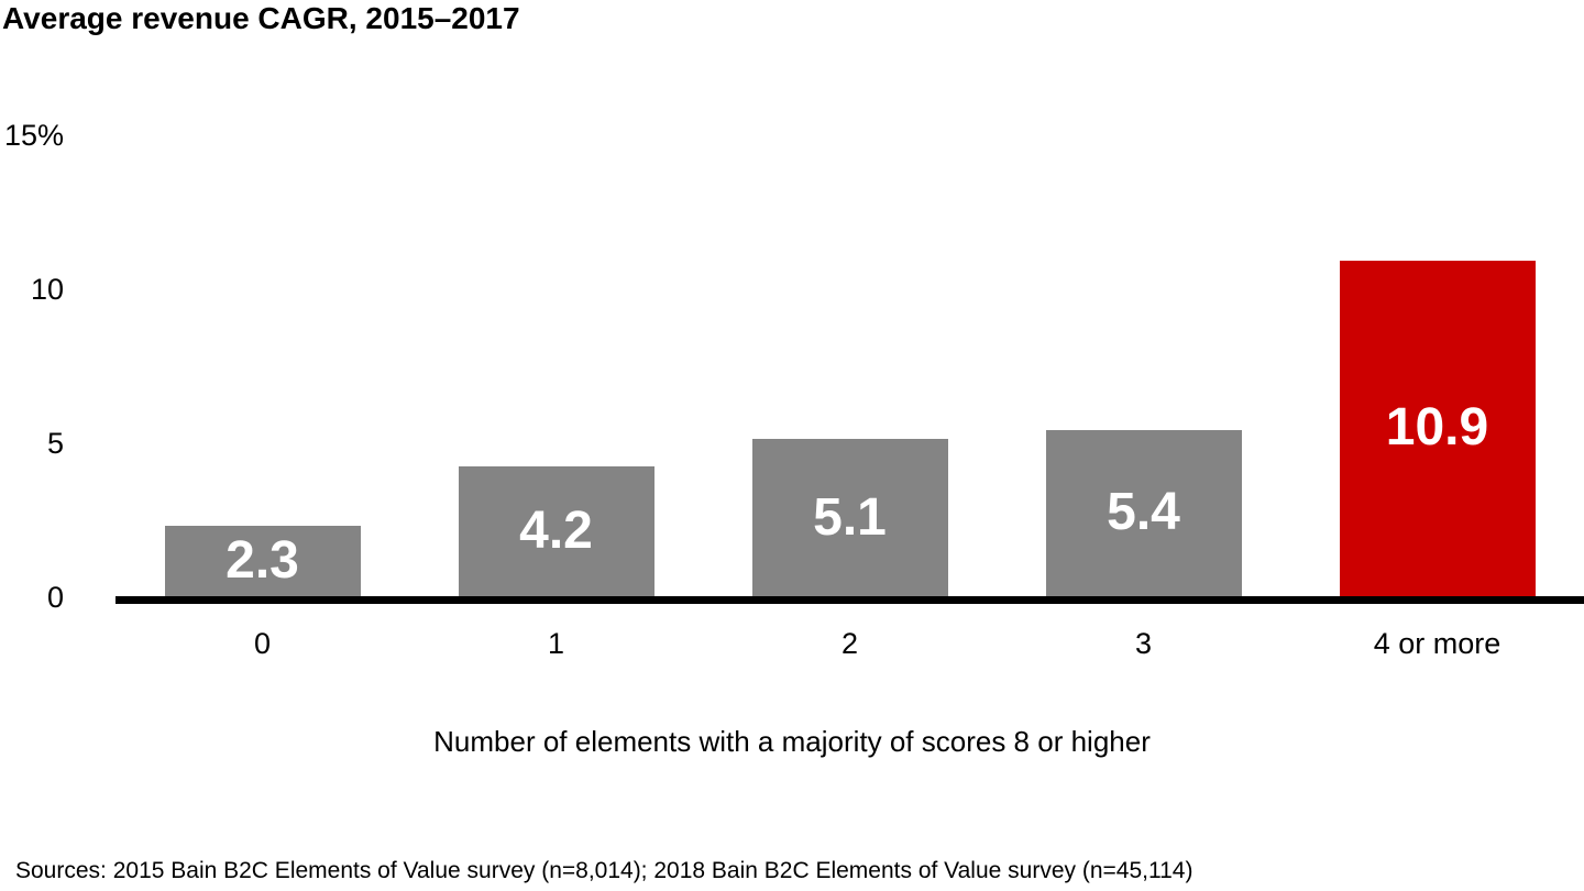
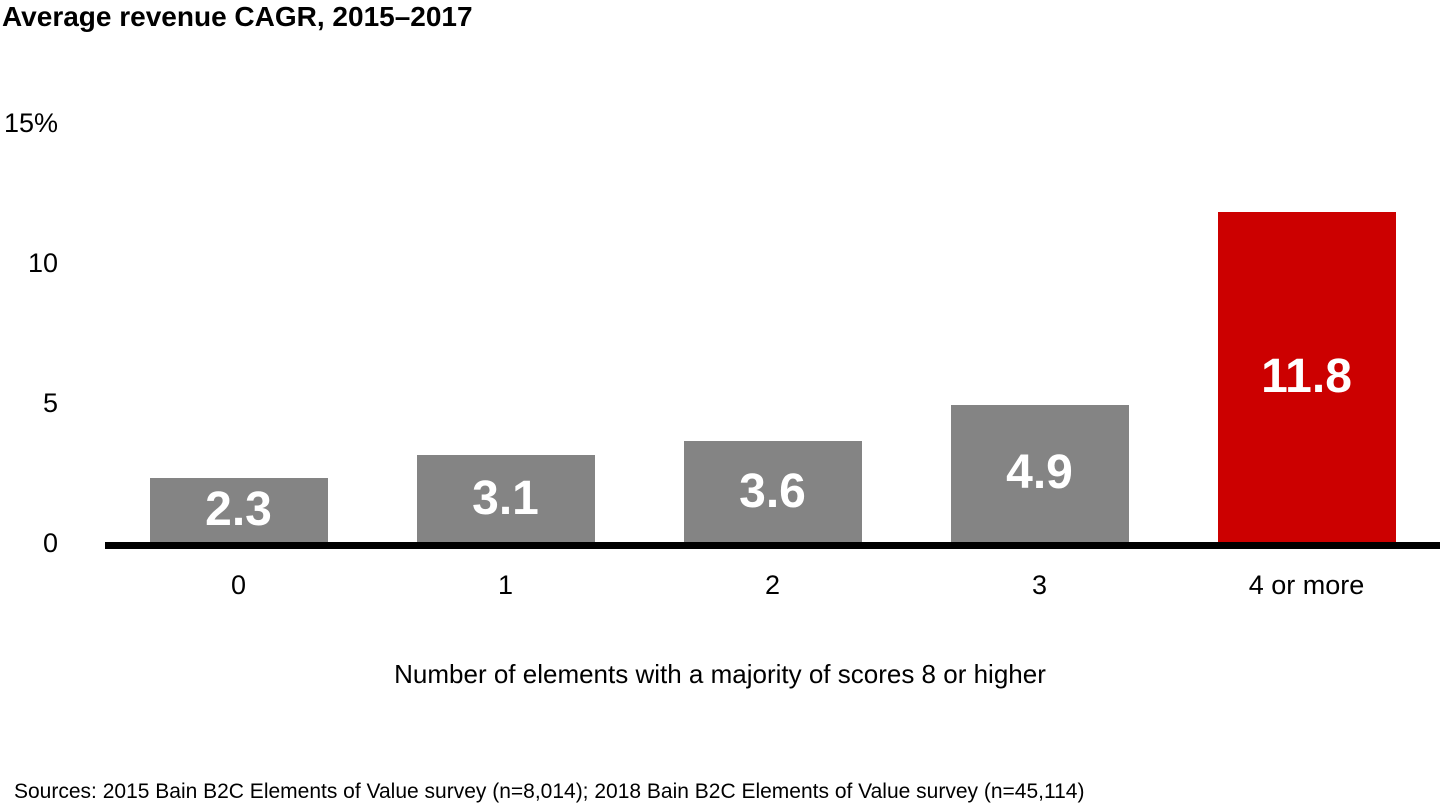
1: 4.2 -> 3.1
2: 5.1 -> 3.6
3: 5.4 -> 4.9
4 or more: 10.9 -> 11.8
